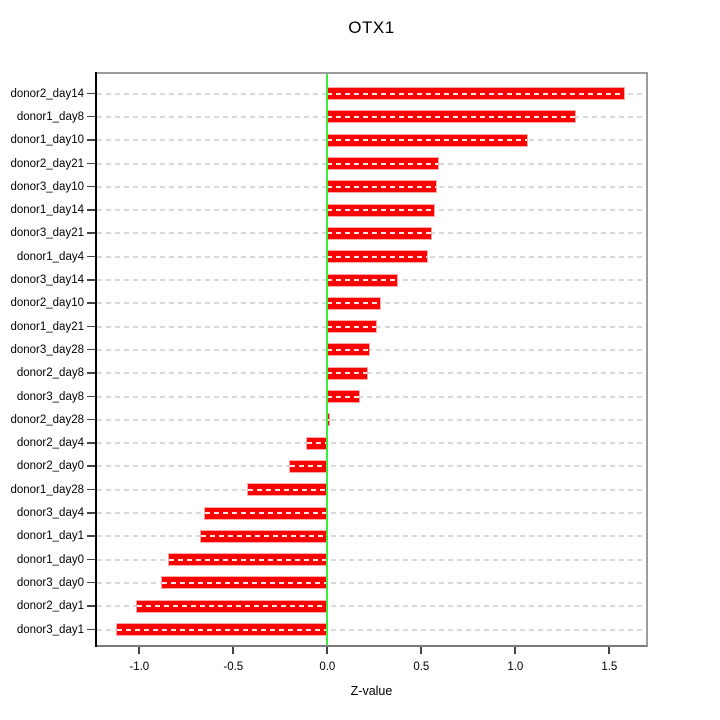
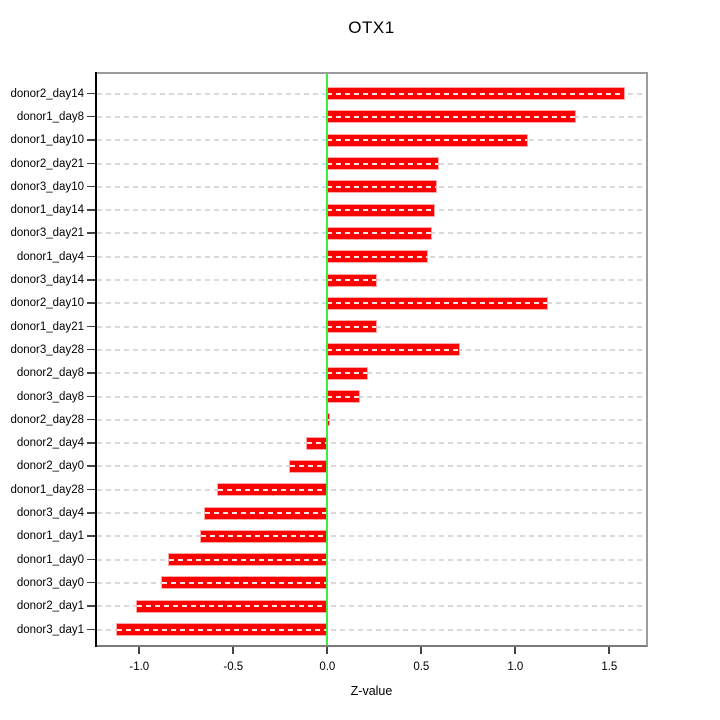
donor3_day14: 0.37 -> 0.26
donor2_day10: 0.28 -> 1.17
donor3_day28: 0.22 -> 0.70
donor1_day28: -0.42 -> -0.58
